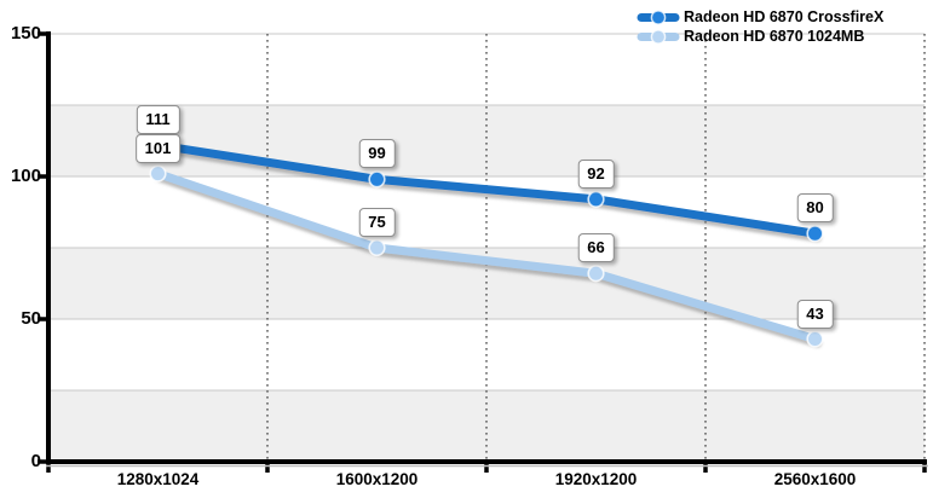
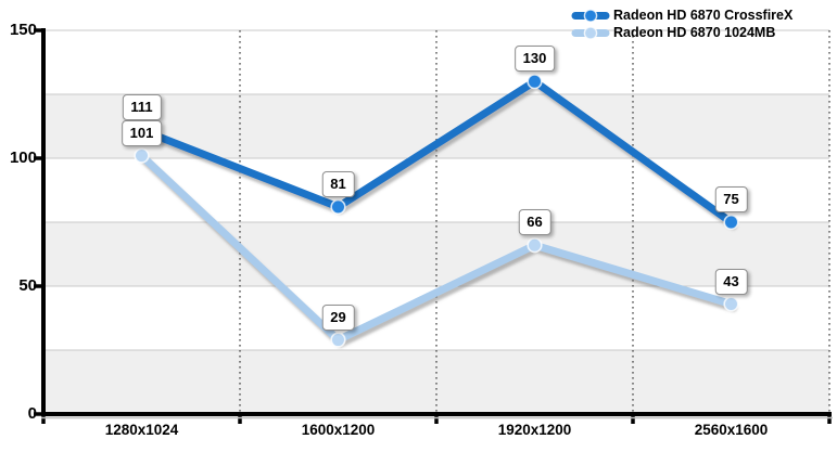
Radeon HD 6870 CrossfireX/1600x1200: 99 -> 81
Radeon HD 6870 1024MB/1600x1200: 75 -> 29
Radeon HD 6870 CrossfireX/1920x1200: 92 -> 130
Radeon HD 6870 CrossfireX/2560x1600: 80 -> 75
